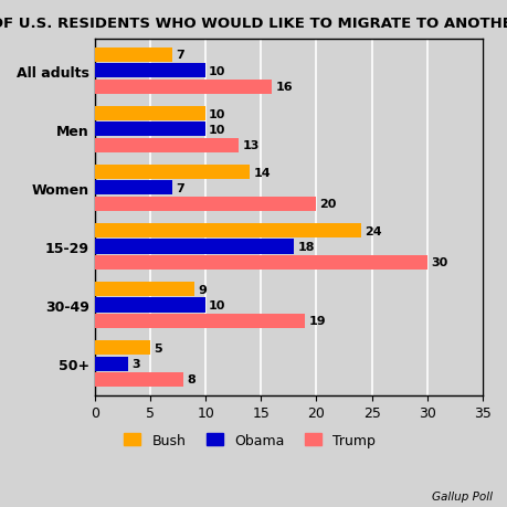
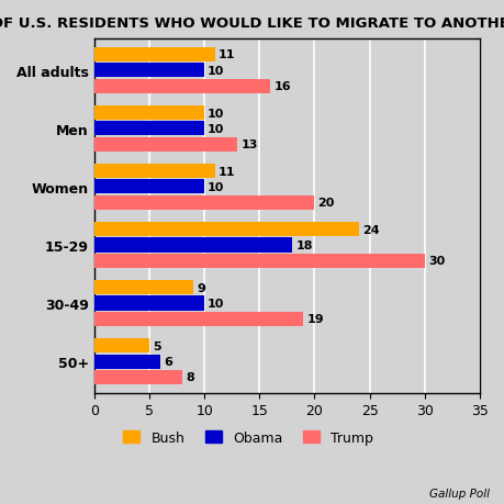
Bush/All adults: 7 -> 11
Bush/Women: 14 -> 11
Obama/Women: 7 -> 10
Obama/50+: 3 -> 6
